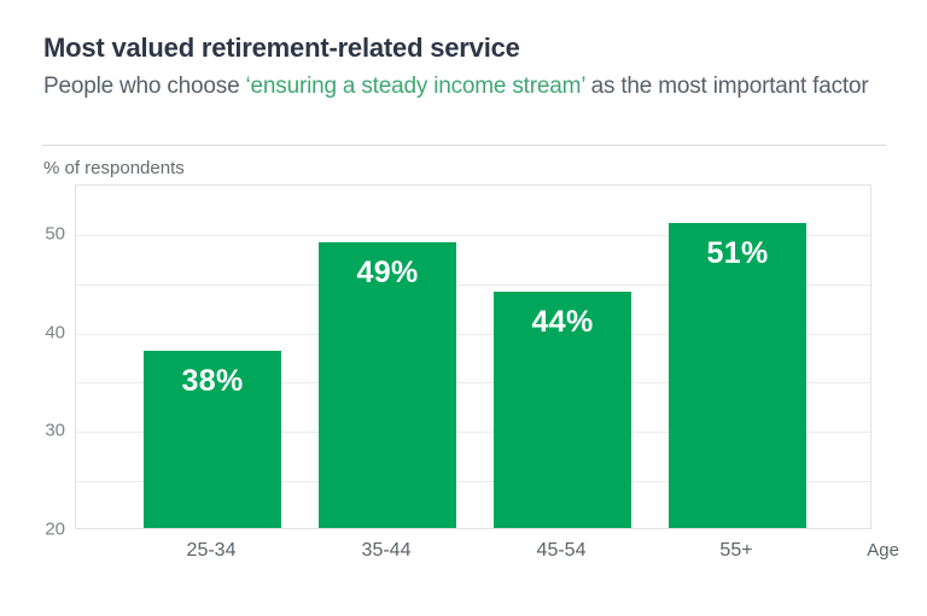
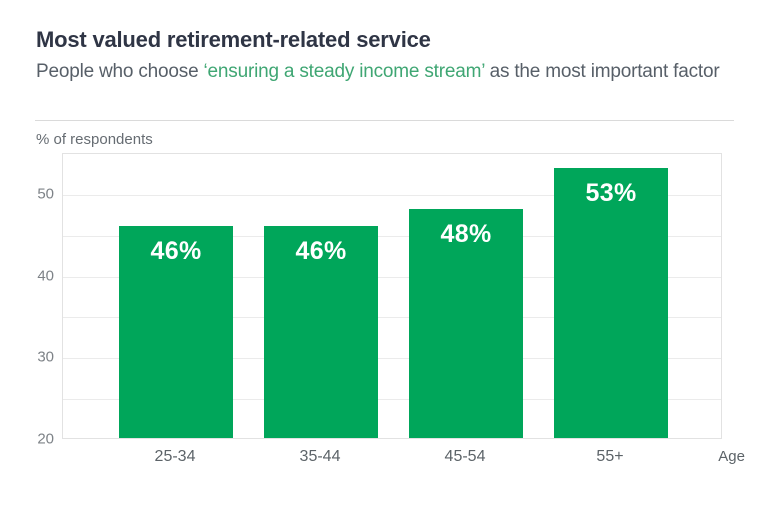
25-34: 38% -> 46%
35-44: 49% -> 46%
45-54: 44% -> 48%
55+: 51% -> 53%
